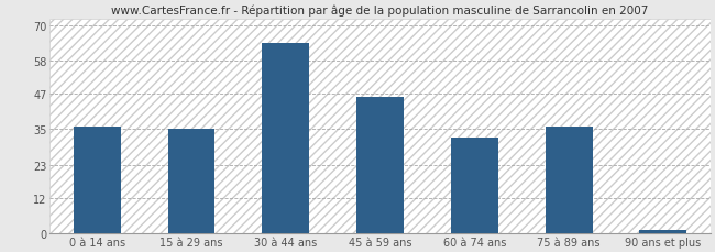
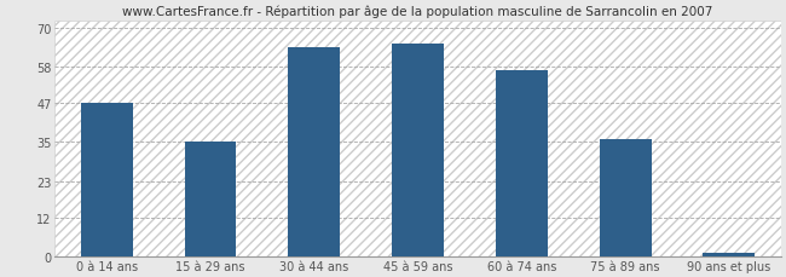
0 à 14 ans: 36 -> 47
45 à 59 ans: 46 -> 65
60 à 74 ans: 32 -> 57
